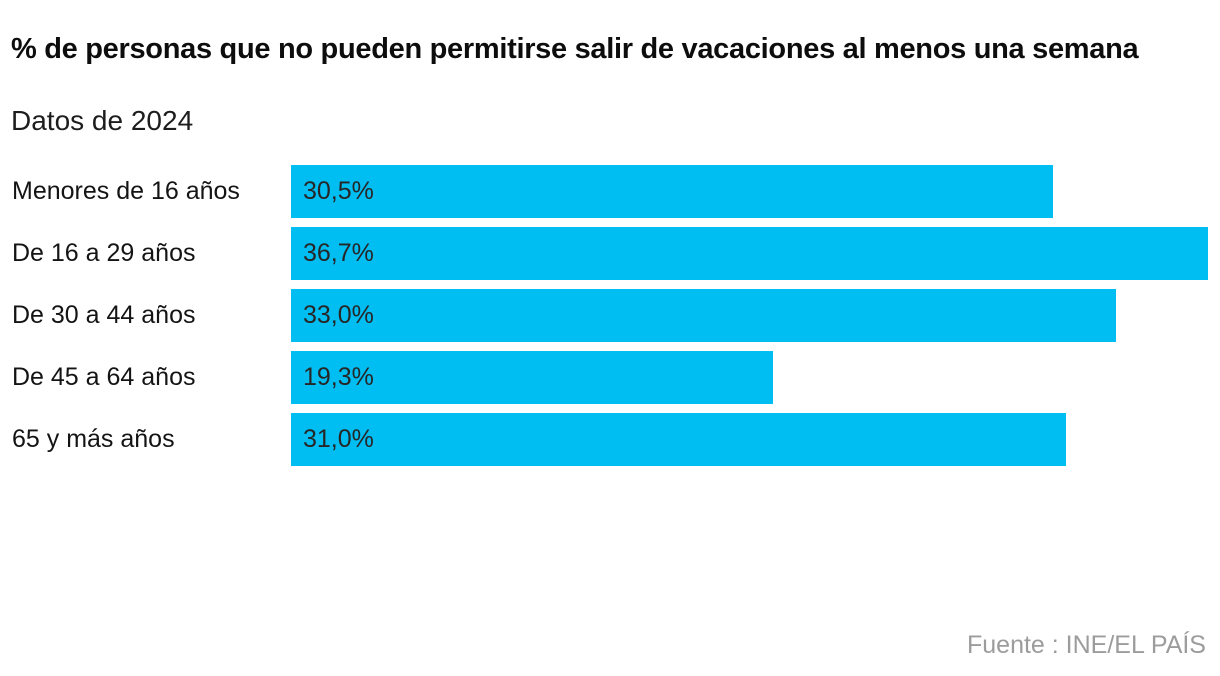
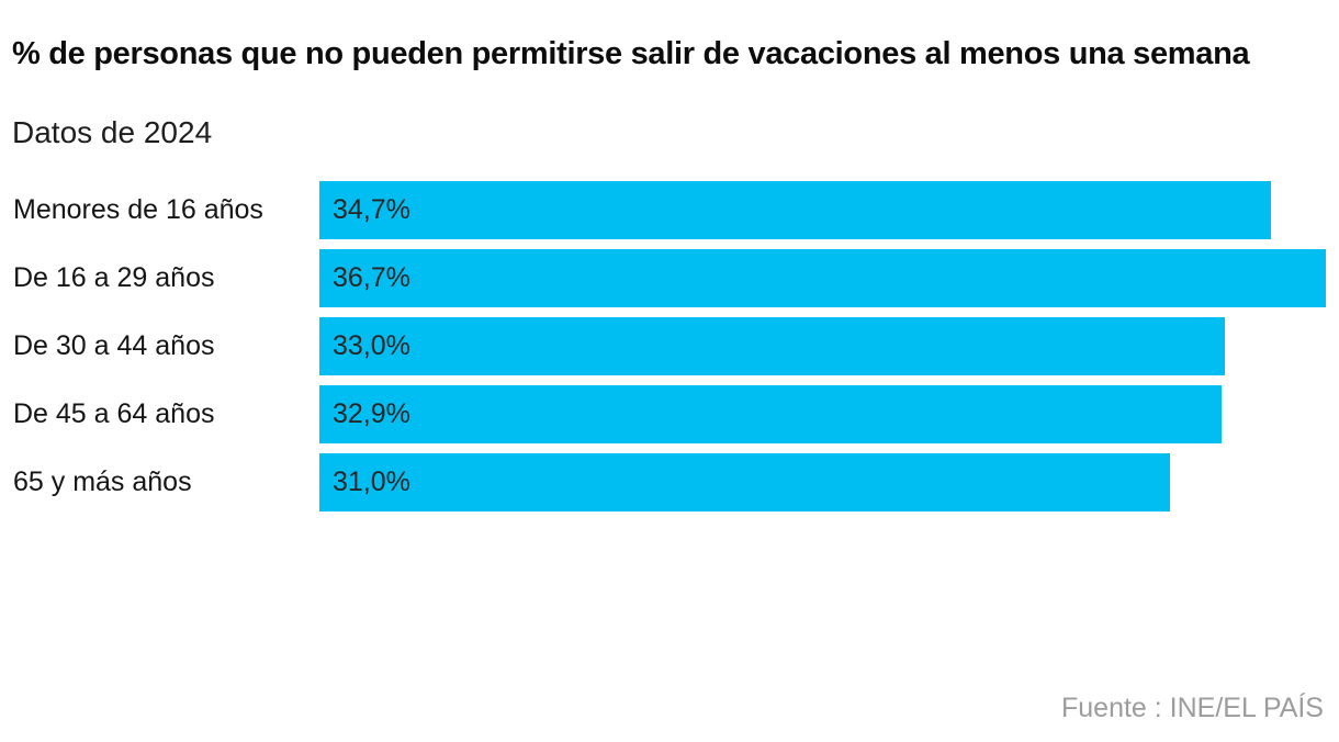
Menores de 16 años: 30,5% -> 34,7%
De 45 a 64 años: 19,3% -> 32,9%
